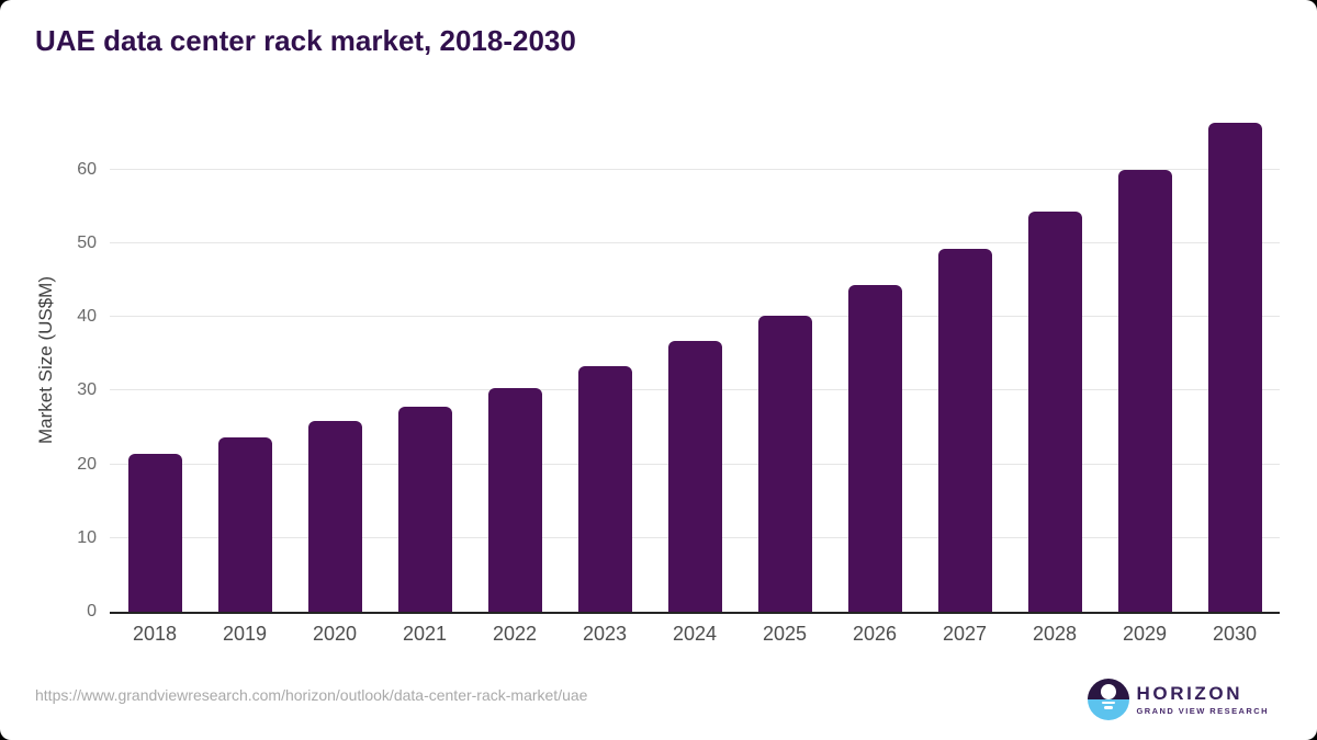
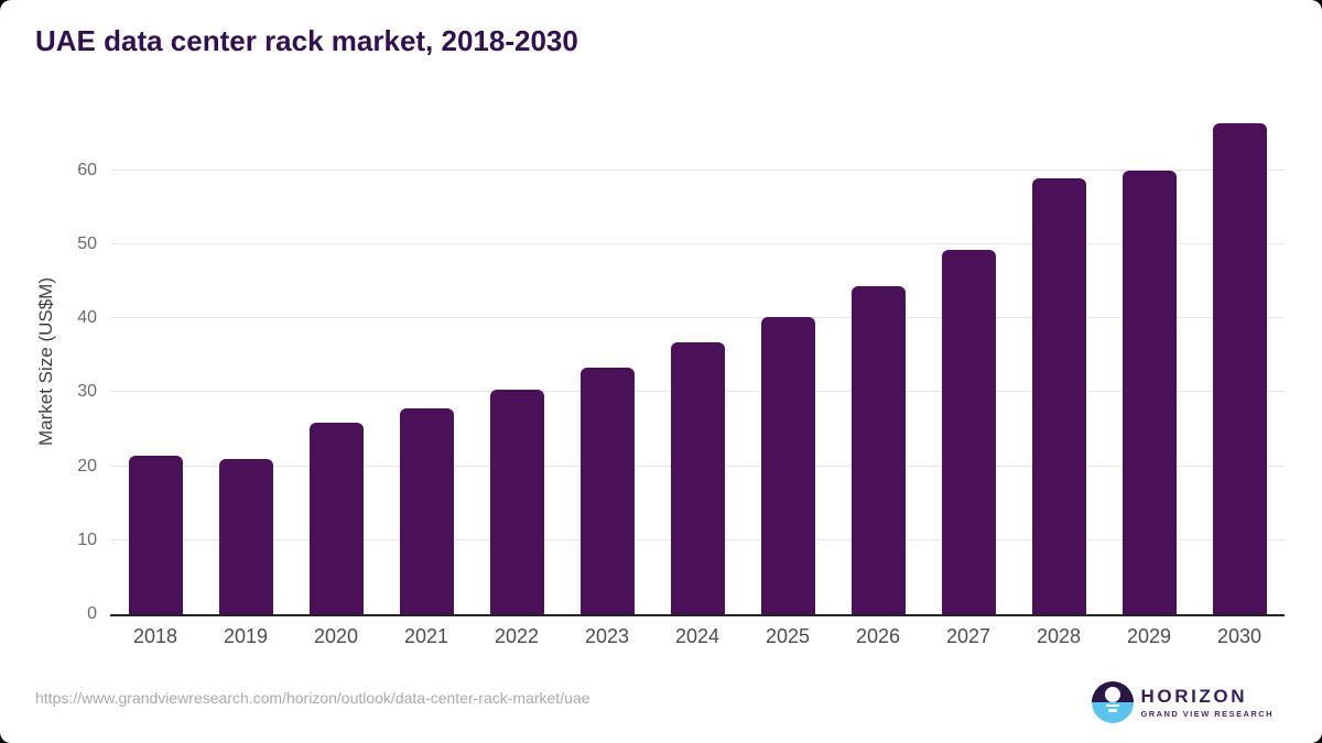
2019: 24 -> 21
2028: 54 -> 59
